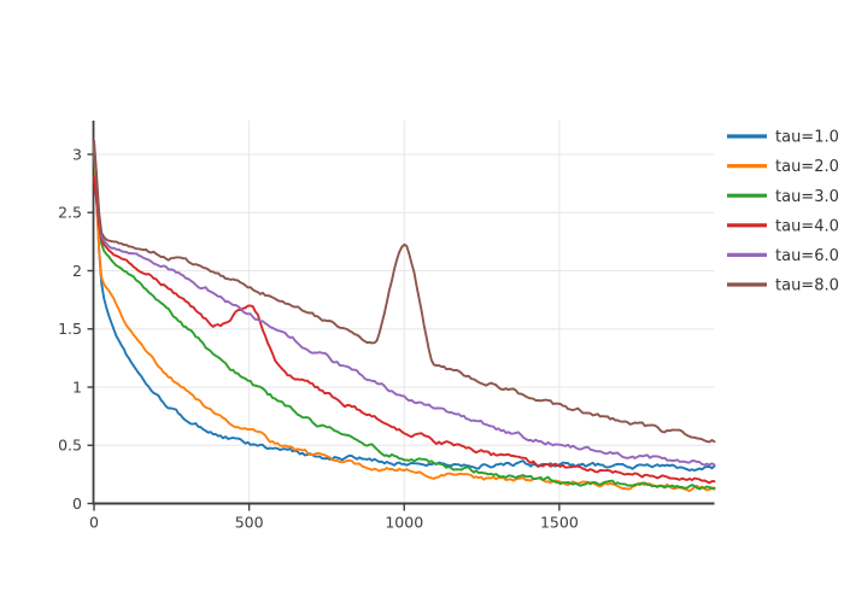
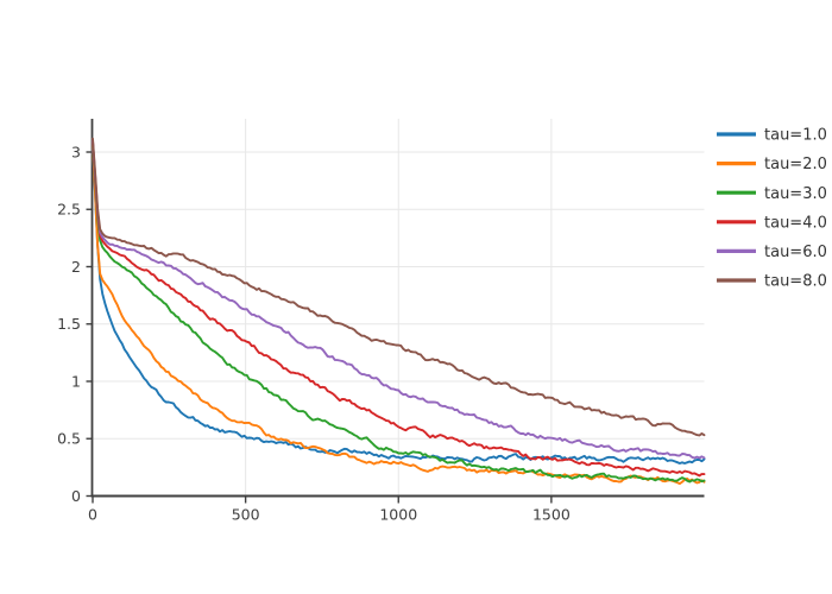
tau=4.0/0: 2.8 -> 3.1
tau=4.0/500: 1.7 -> 1.4
tau=8.0/1000: 2.2 -> 1.3
